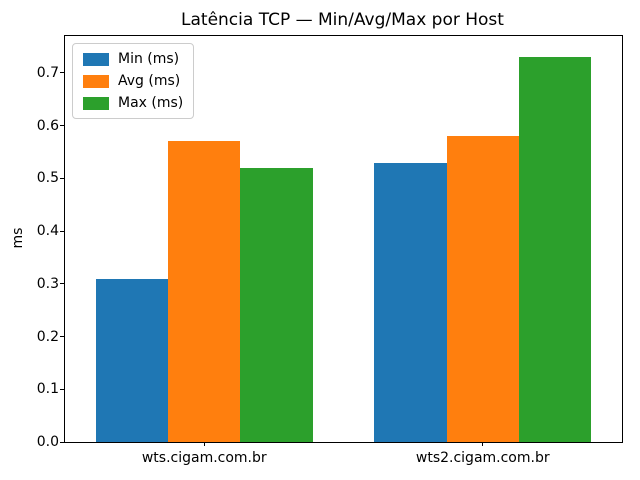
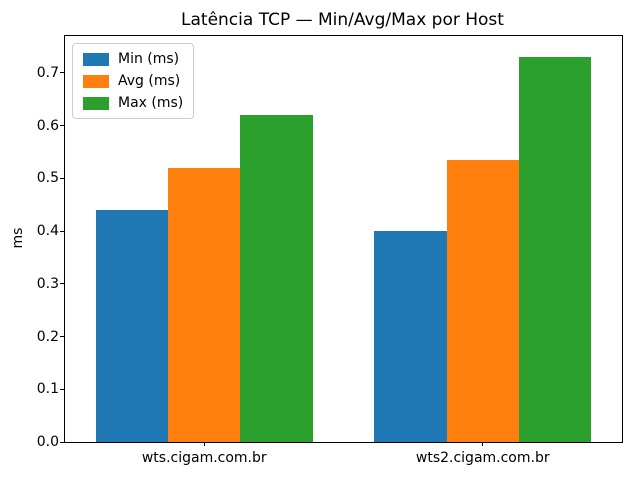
Min (ms)/wts.cigam.com.br: 0.31 -> 0.44
Avg (ms)/wts.cigam.com.br: 0.57 -> 0.52
Max (ms)/wts.cigam.com.br: 0.52 -> 0.62
Min (ms)/wts2.cigam.com.br: 0.53 -> 0.40
Avg (ms)/wts2.cigam.com.br: 0.58 -> 0.54
